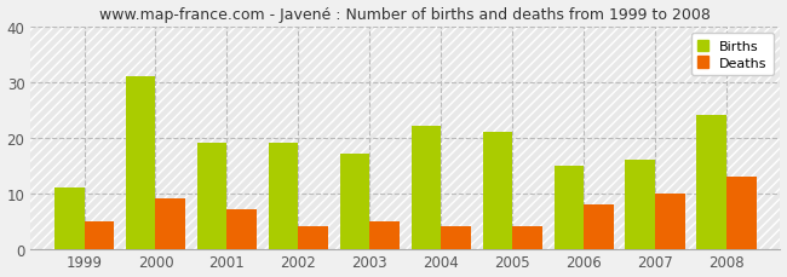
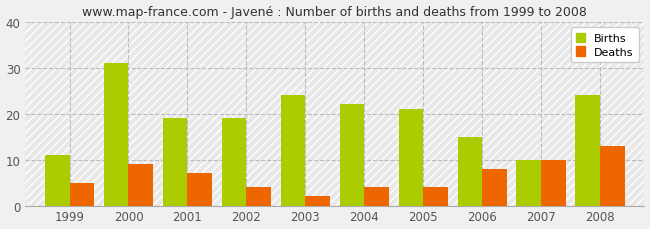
Births/2003: 17 -> 24
Deaths/2003: 5 -> 2
Births/2007: 16 -> 10
